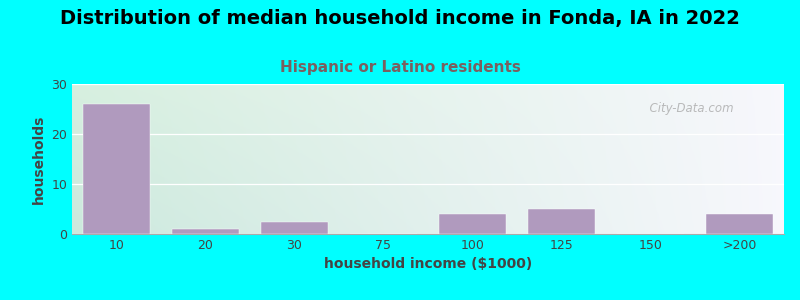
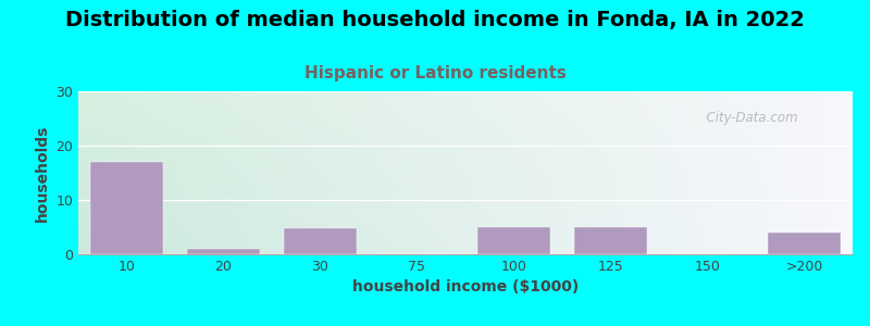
10: 26.0 -> 17.0
30: 2.5 -> 4.8
100: 4.0 -> 5.0
